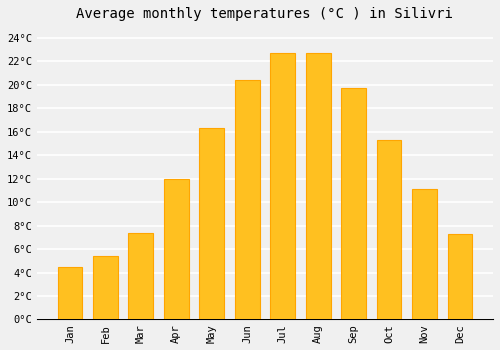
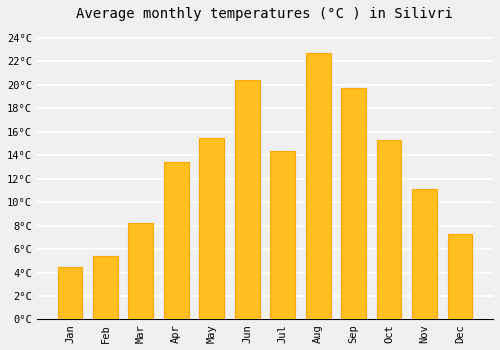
Mar: 7.4°C -> 8.2°C
Apr: 12.0°C -> 13.4°C
May: 16.3°C -> 15.5°C
Jul: 22.7°C -> 14.4°C
